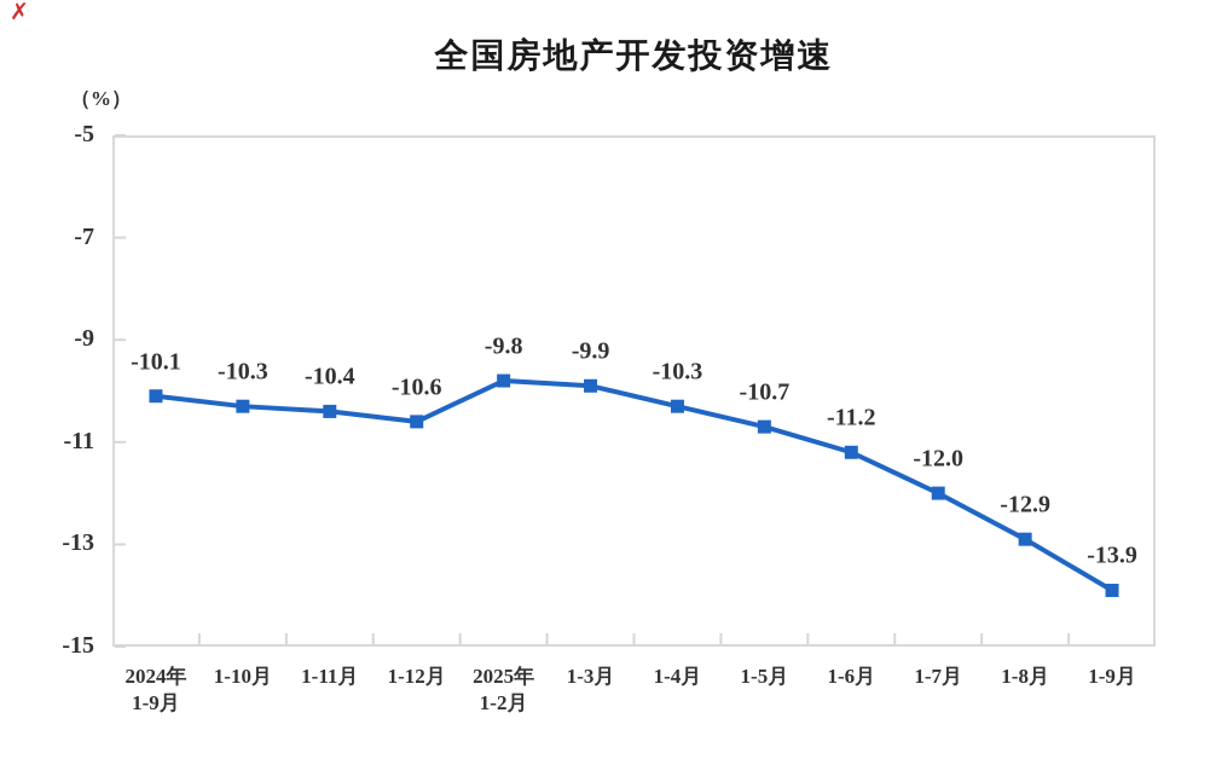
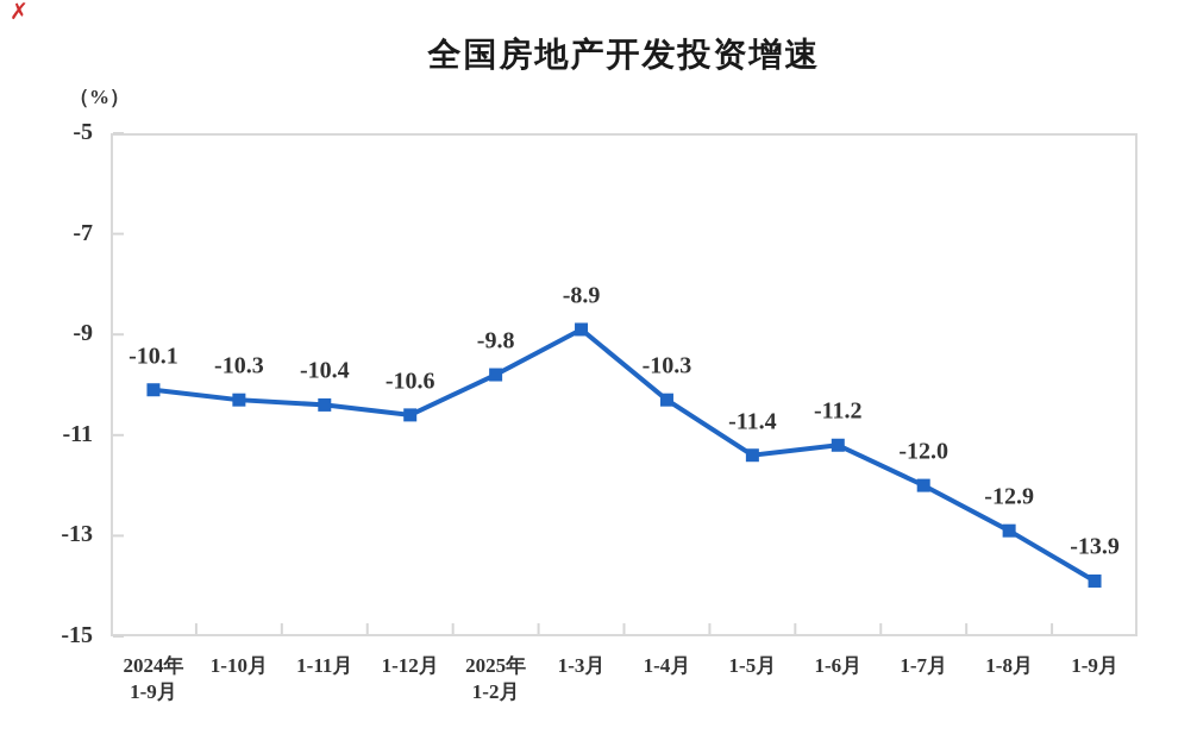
1-3月: -9.9 -> -8.9
1-5月: -10.7 -> -11.4
